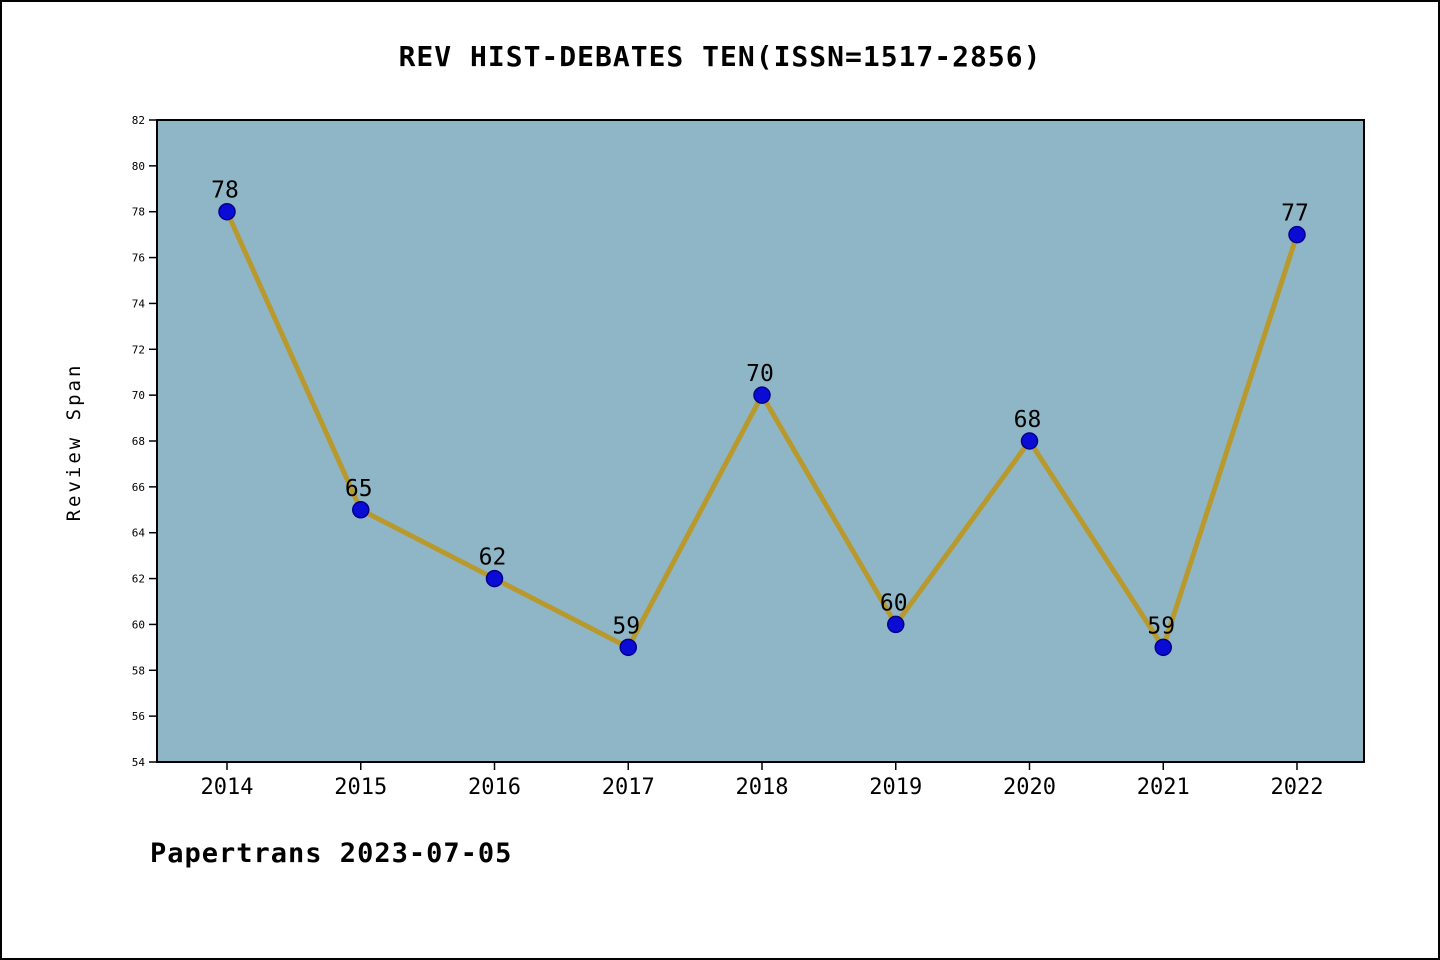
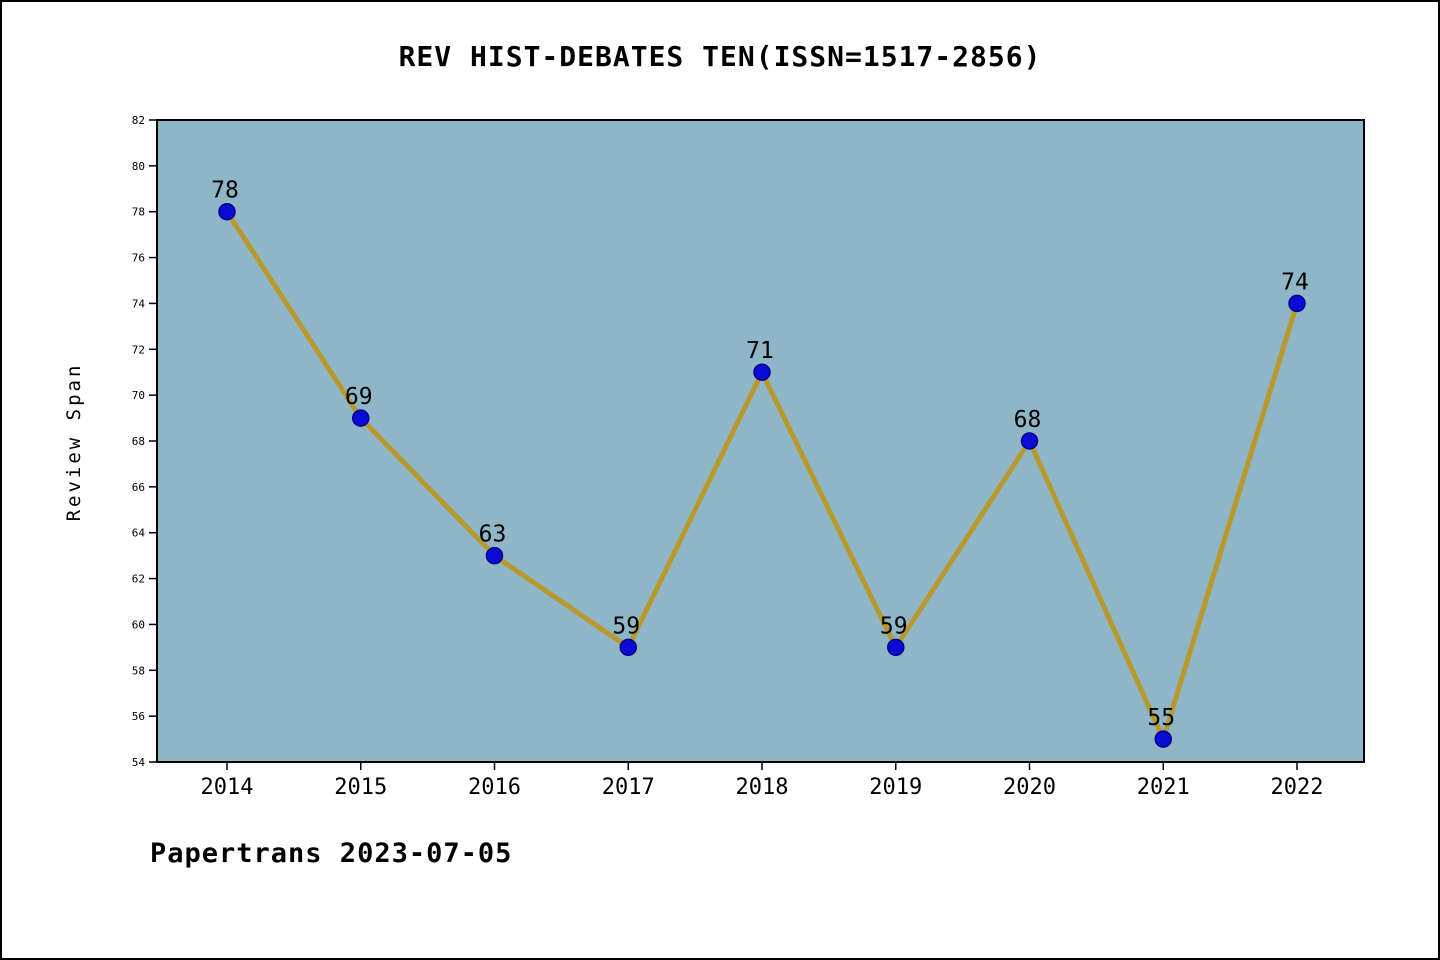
2015: 65 -> 69
2016: 62 -> 63
2018: 70 -> 71
2019: 60 -> 59
2021: 59 -> 55
2022: 77 -> 74
